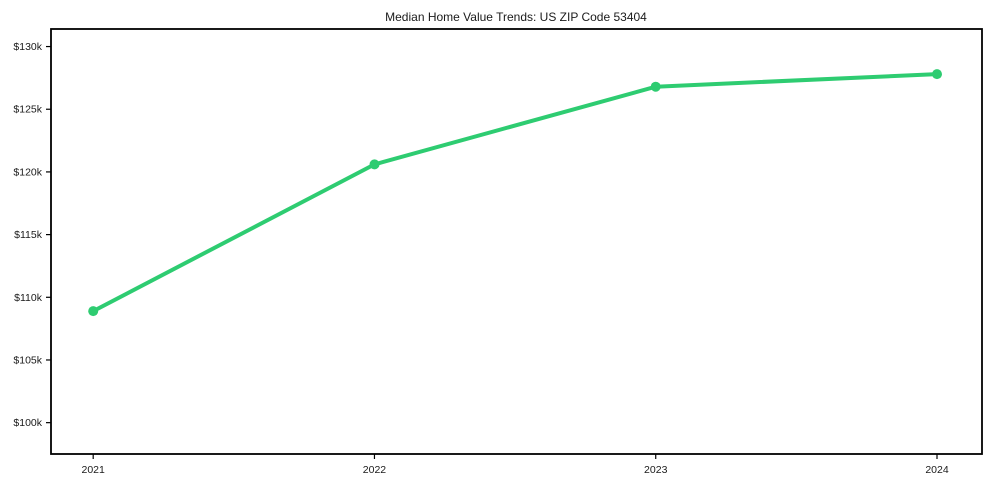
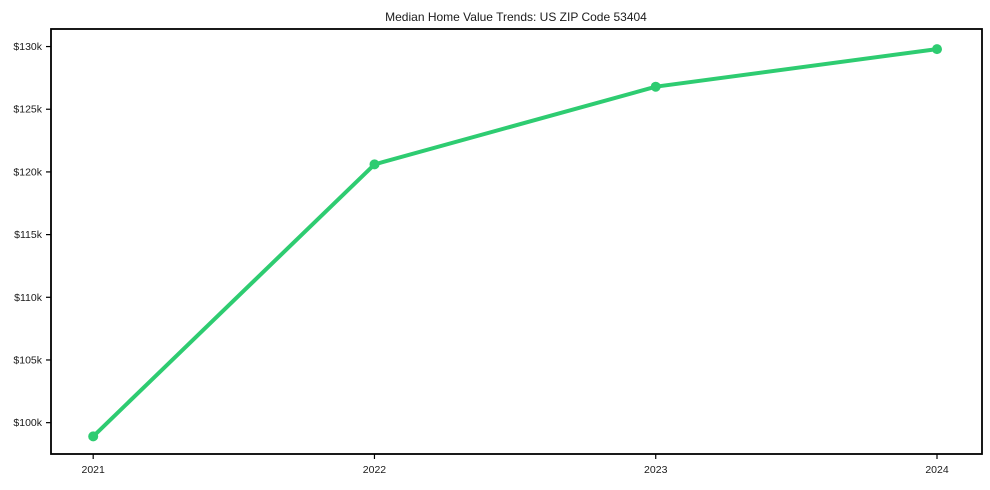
2021: $108.9k -> $98.9k
2024: $127.8k -> $129.8k
